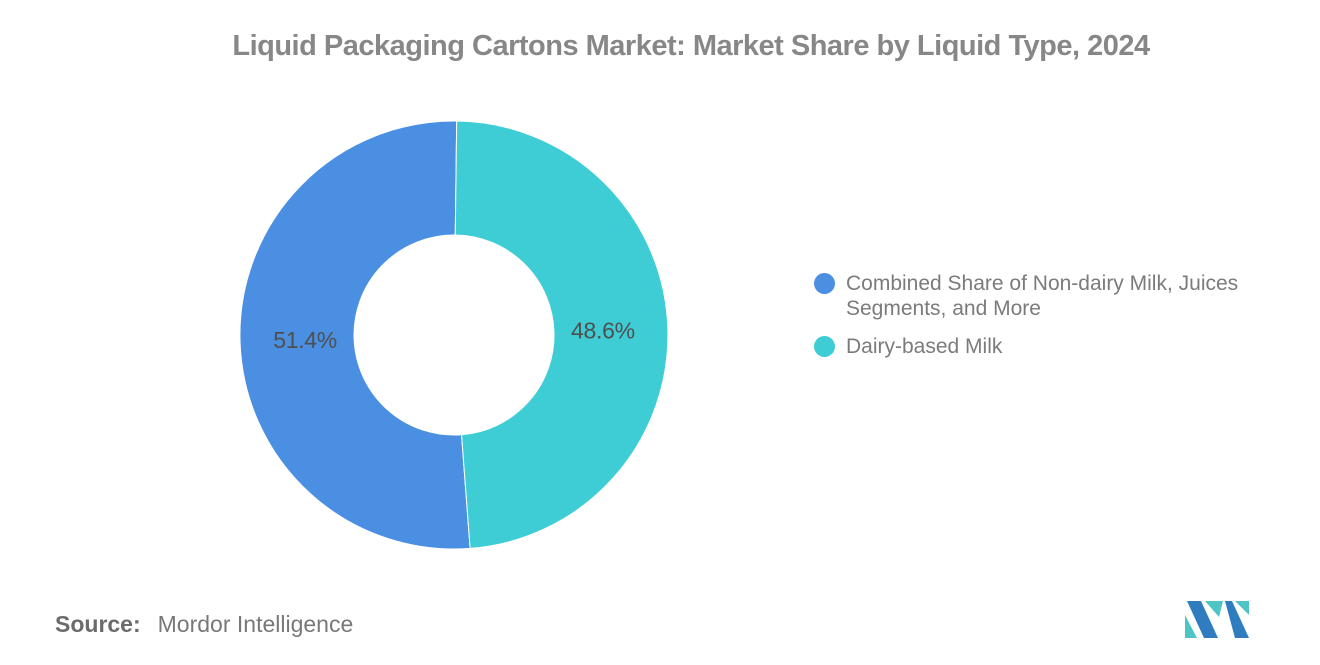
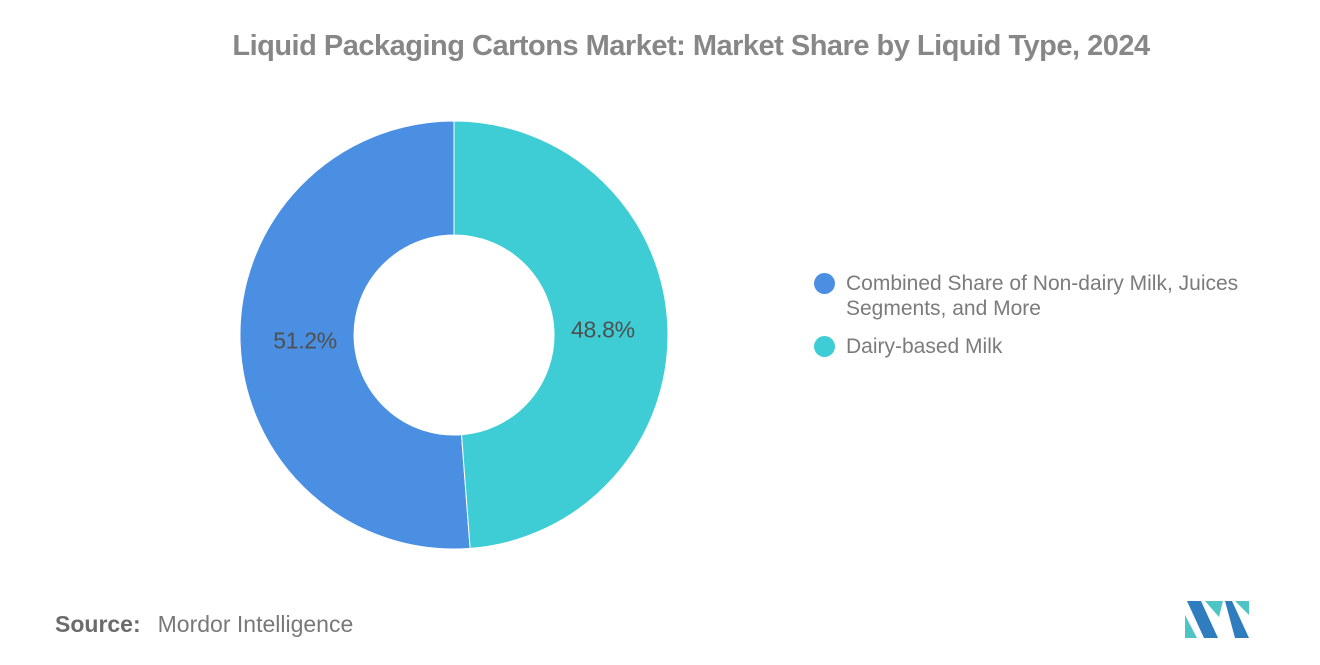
Combined Share of Non-dairy Milk, Juices Segments, and More: 51.4% -> 51.2%
Dairy-based Milk: 48.6% -> 48.8%
